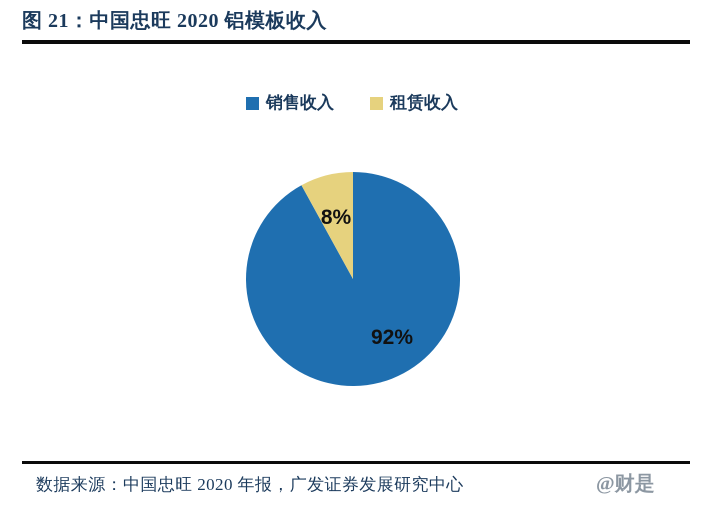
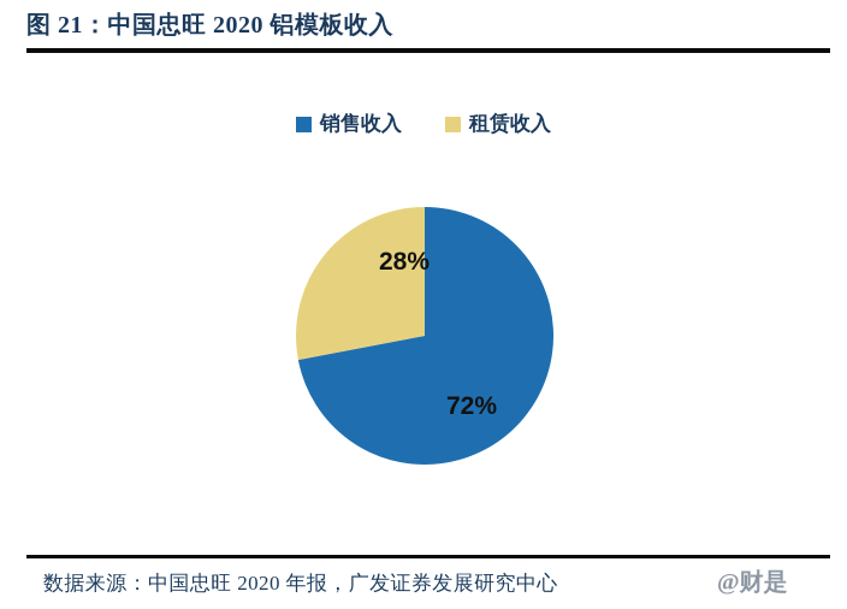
销售收入: 92% -> 72%
租赁收入: 8% -> 28%
